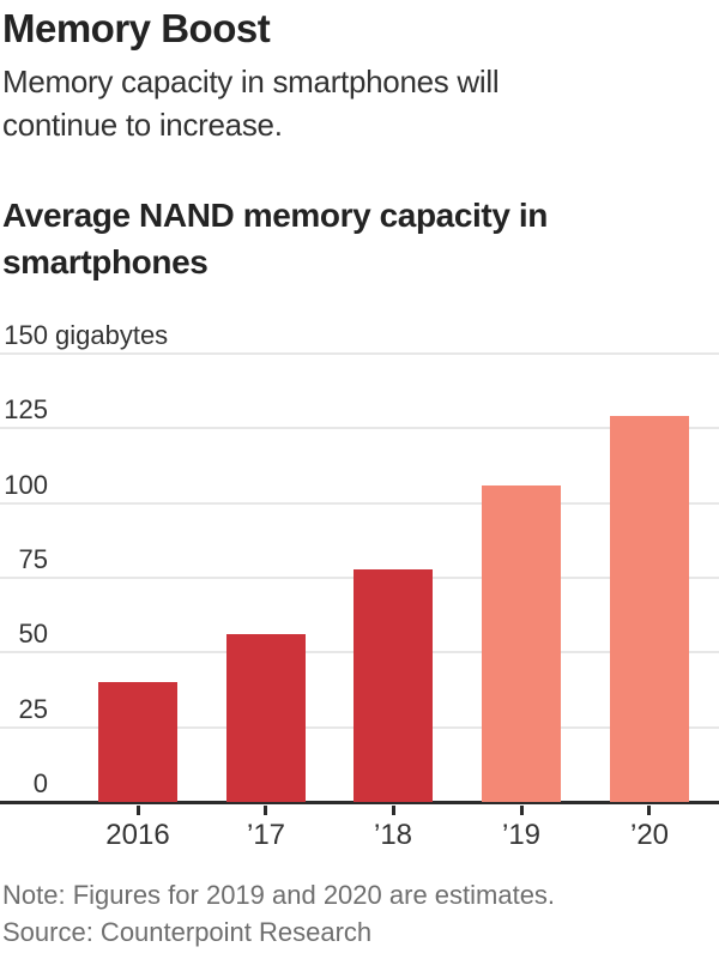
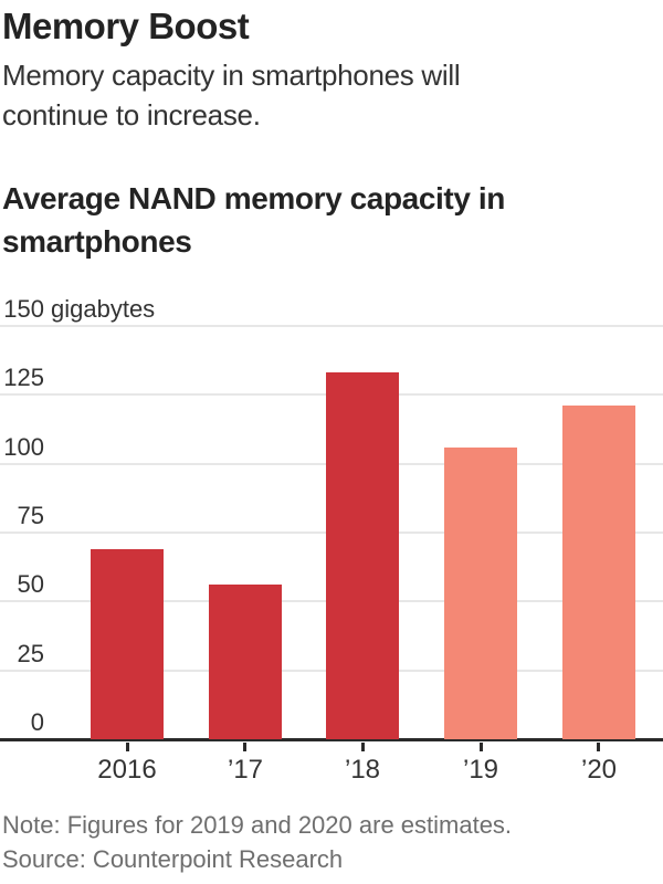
2016: 40 -> 69
’18: 78 -> 133
’20: 129 -> 121
